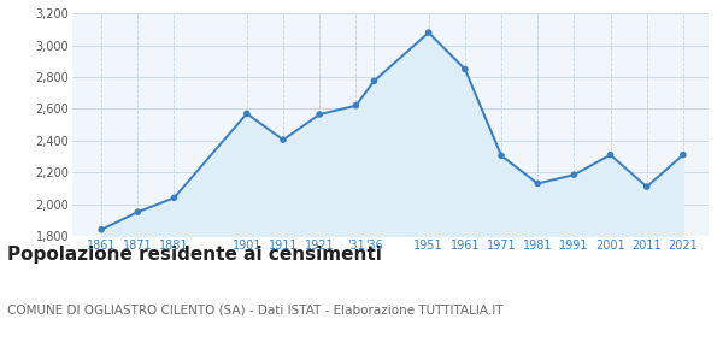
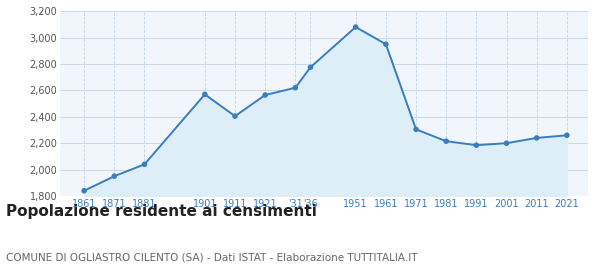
1961: 2,850 -> 2,950
1981: 2,130 -> 2,220
2001: 2,310 -> 2,200
2011: 2,110 -> 2,240
2021: 2,310 -> 2,260
